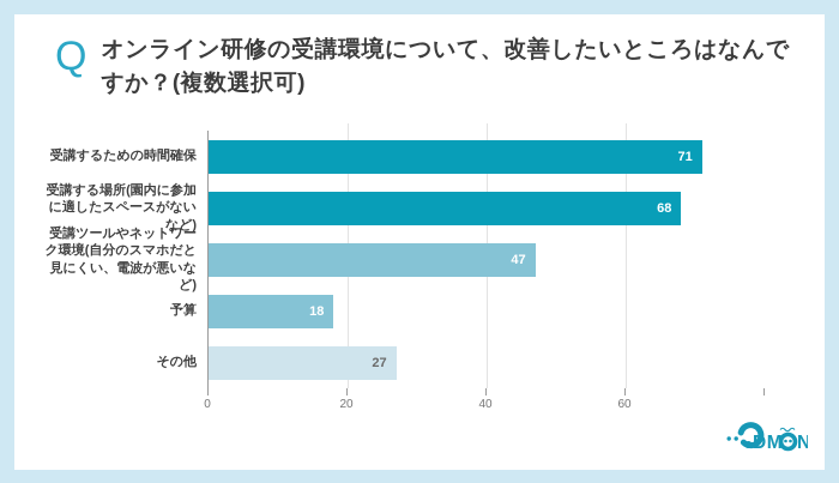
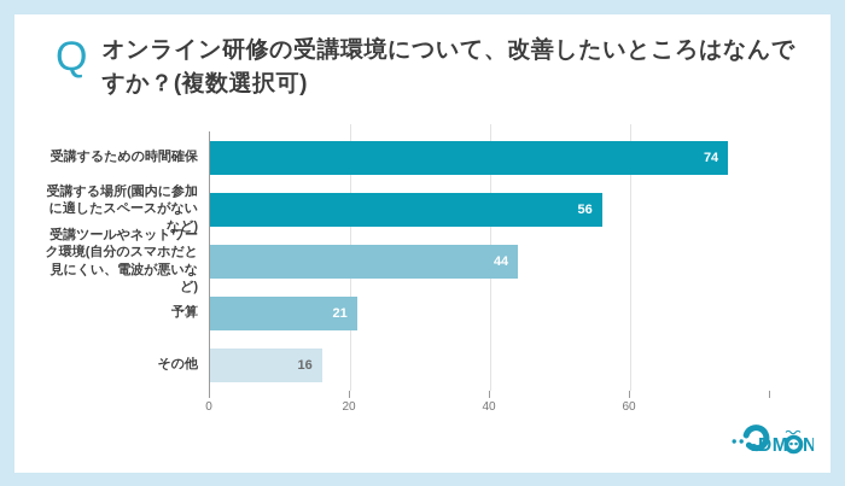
受講するための時間確保: 71 -> 74
受講する場所(園内に参加に適したスペースがないなど): 68 -> 56
受講ツールやネットワーク環境(自分のスマホだと見にくい、電波が悪いなど): 47 -> 44
予算: 18 -> 21
その他: 27 -> 16
